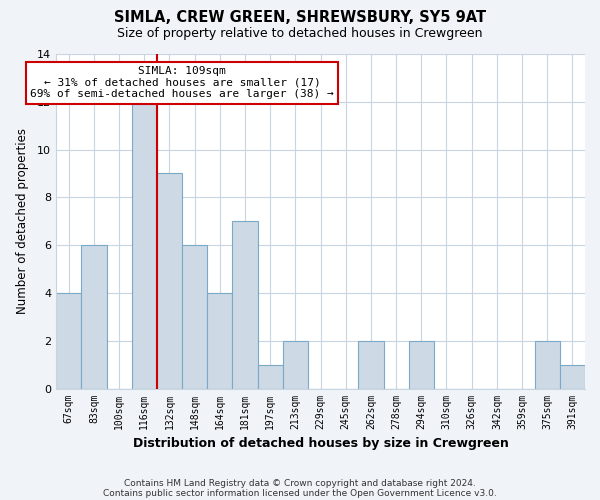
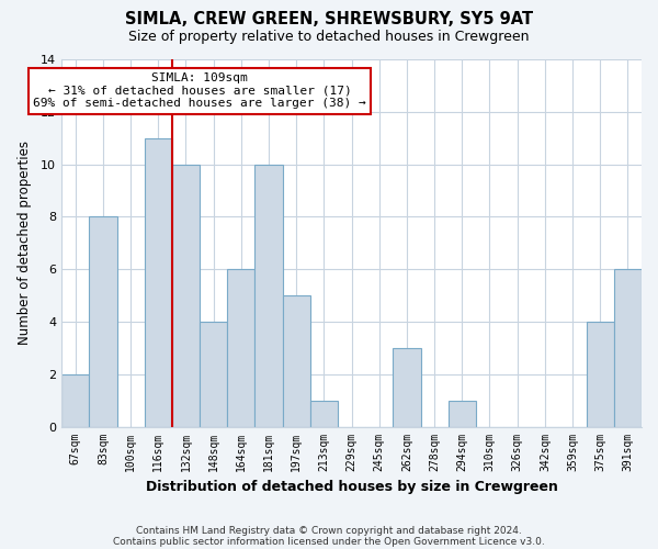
67sqm: 4 -> 2
83sqm: 6 -> 8
116sqm: 12 -> 11
132sqm: 9 -> 10
148sqm: 6 -> 4
164sqm: 4 -> 6
181sqm: 7 -> 10
197sqm: 1 -> 5
213sqm: 2 -> 1
262sqm: 2 -> 3
294sqm: 2 -> 1
375sqm: 2 -> 4
391sqm: 1 -> 6
